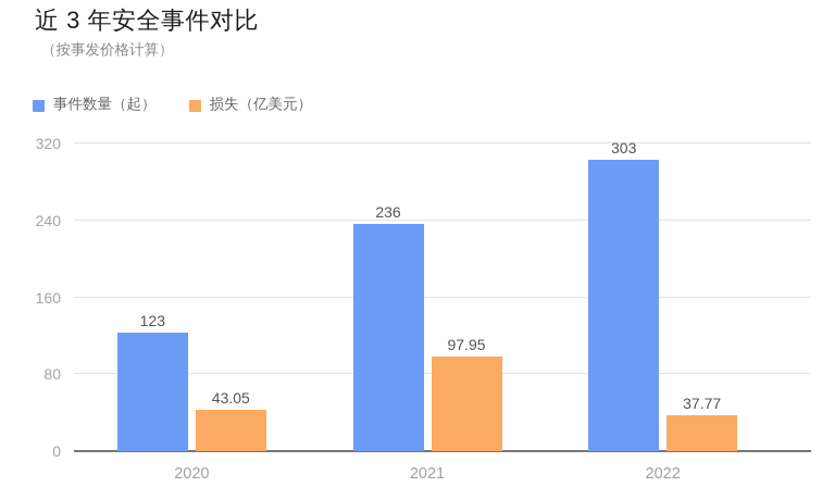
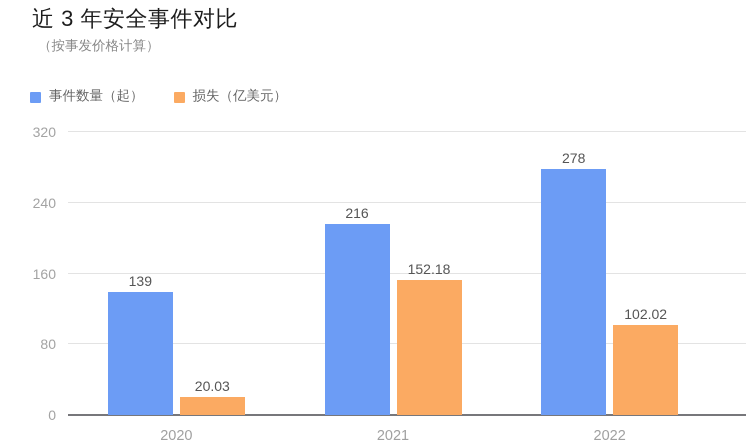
事件数量（起）/2020: 123 -> 139
损失（亿美元）/2020: 43.05 -> 20.03
事件数量（起）/2021: 236 -> 216
损失（亿美元）/2021: 97.95 -> 152.18
事件数量（起）/2022: 303 -> 278
损失（亿美元）/2022: 37.77 -> 102.02
